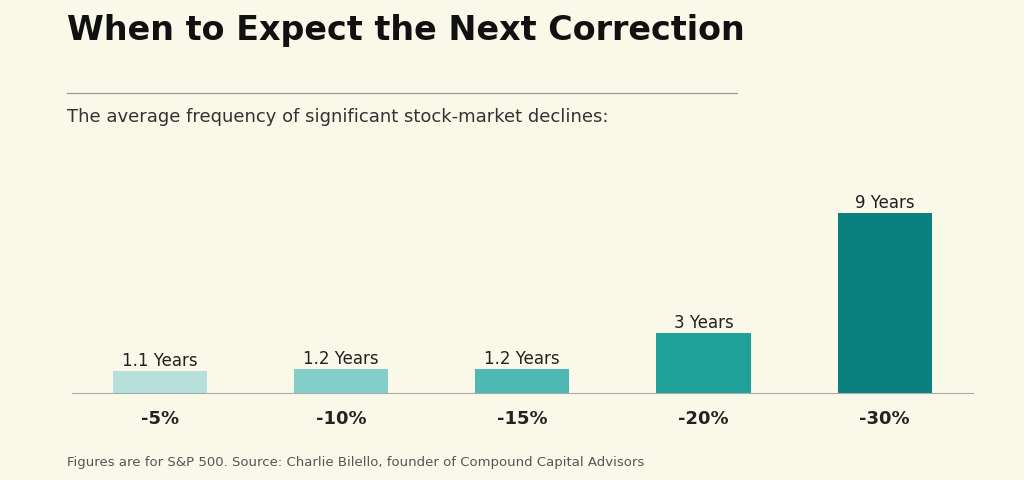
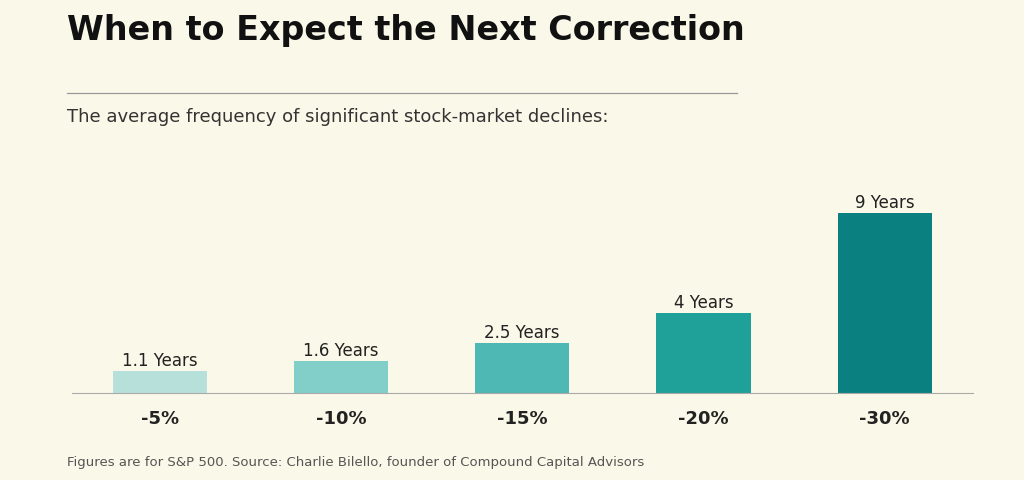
-10%: 1.2 -> 1.6
-15%: 1.2 -> 2.5
-20%: 3 -> 4
